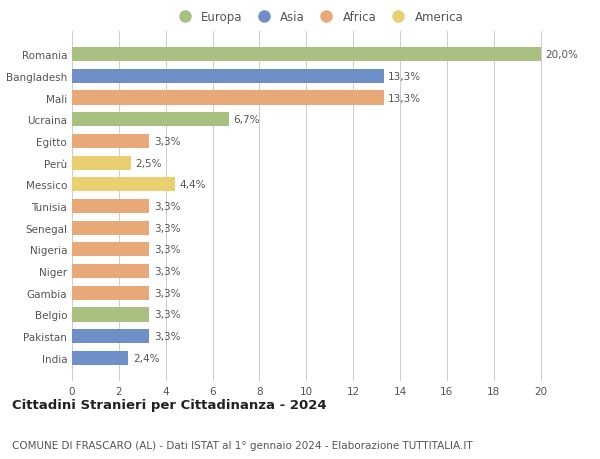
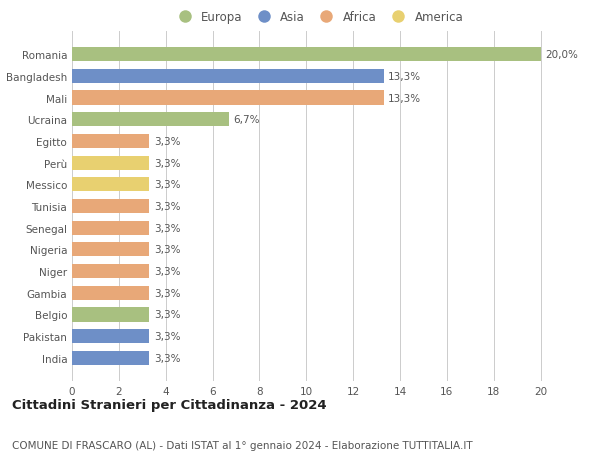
Perù: 2,5% -> 3,3%
Messico: 4,4% -> 3,3%
India: 2,4% -> 3,3%
